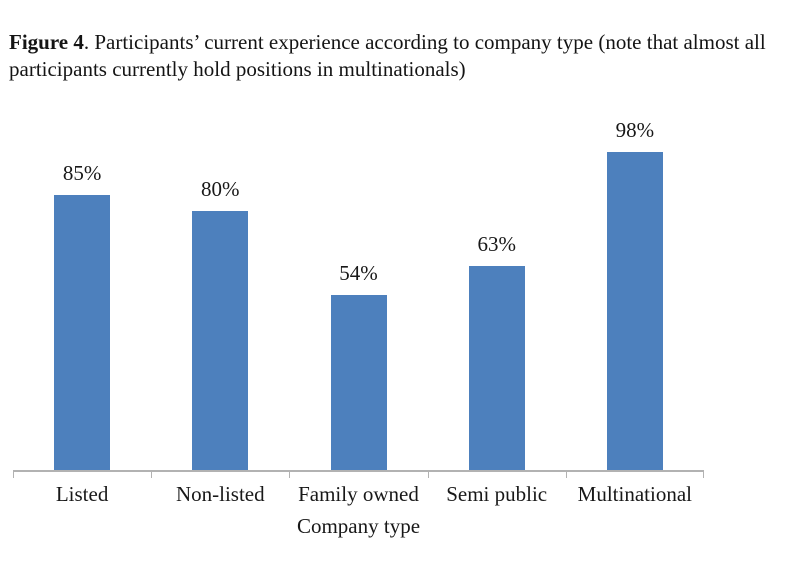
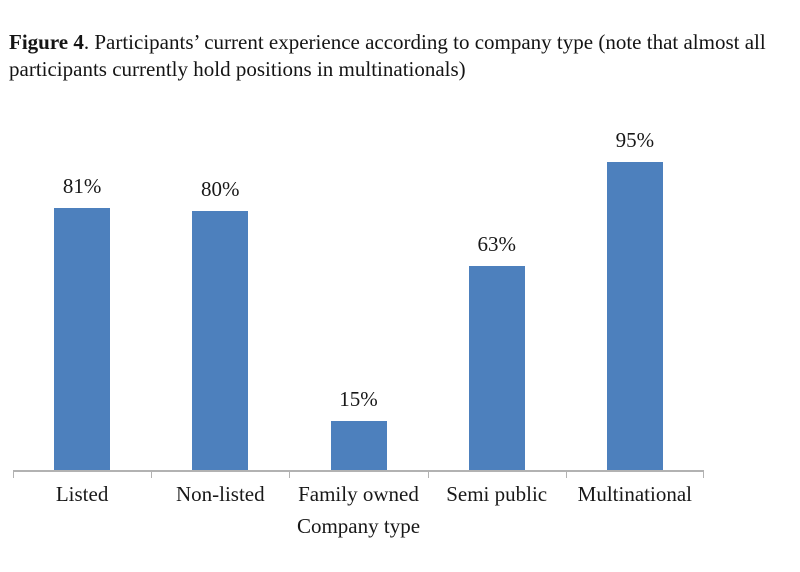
Listed: 85% -> 81%
Family owned: 54% -> 15%
Multinational: 98% -> 95%
